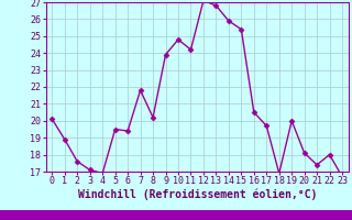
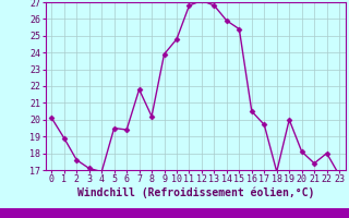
11: 24.2 -> 26.8
